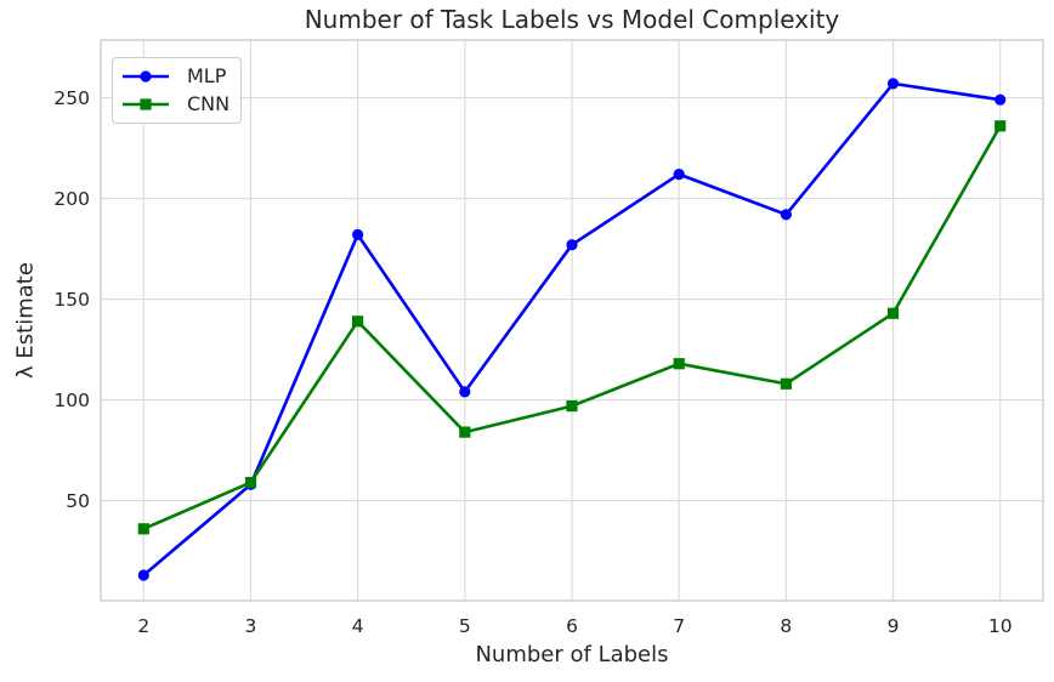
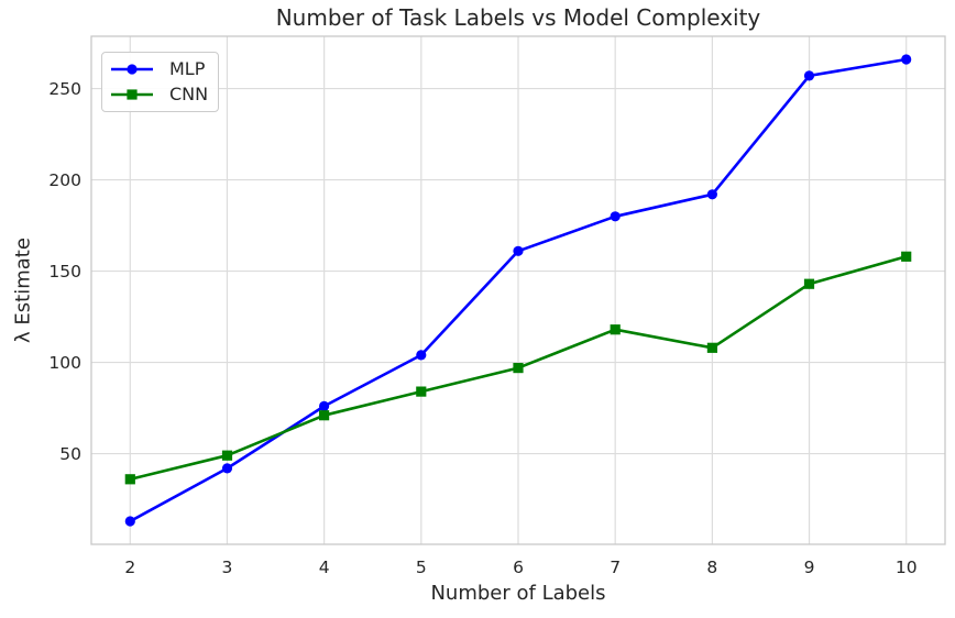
MLP/3: 58 -> 42
CNN/3: 59 -> 49
MLP/4: 182 -> 76
CNN/4: 139 -> 71
MLP/6: 177 -> 161
MLP/7: 212 -> 180
MLP/10: 249 -> 266
CNN/10: 236 -> 158
